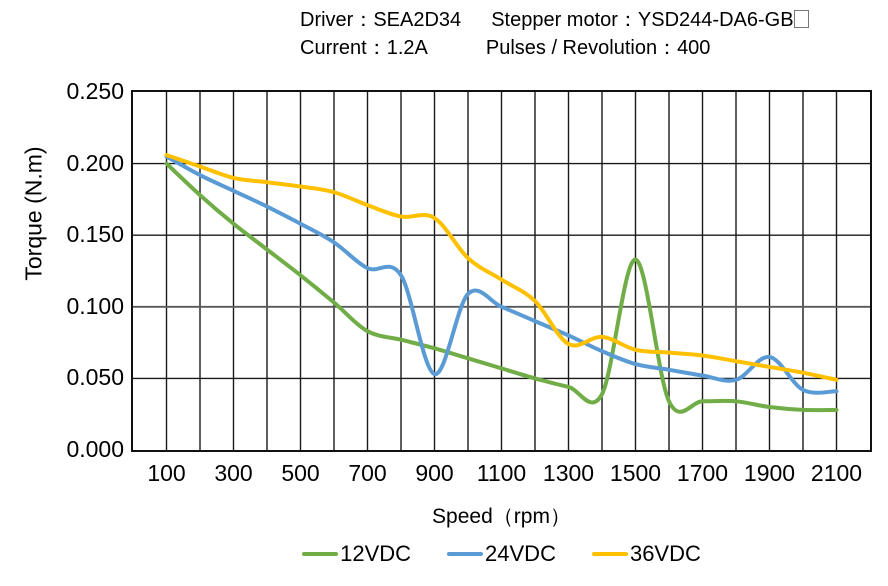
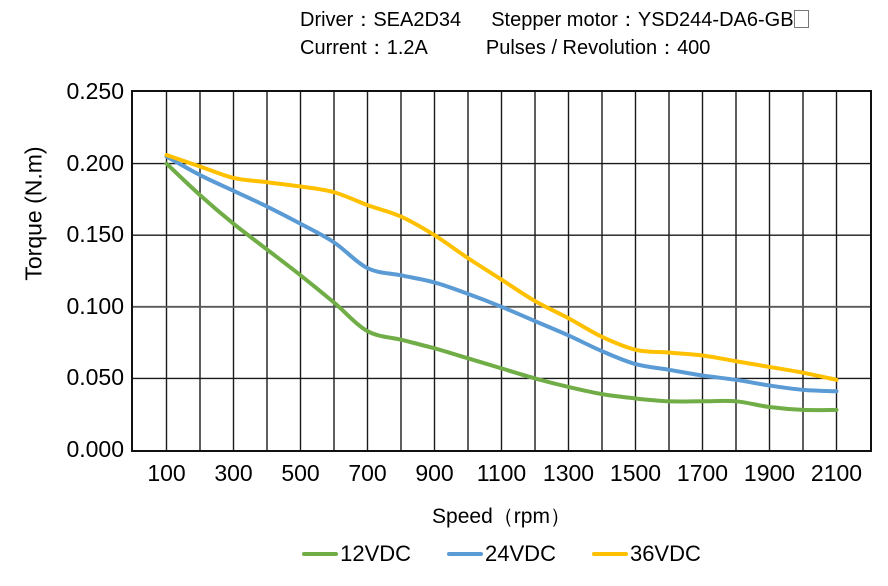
24VDC/900: 0.053 -> 0.117
36VDC/900: 0.162 -> 0.150
36VDC/1300: 0.074 -> 0.092
12VDC/1500: 0.133 -> 0.036
24VDC/1900: 0.065 -> 0.045
